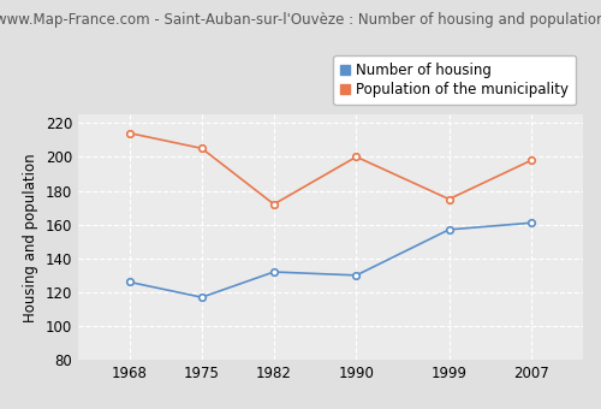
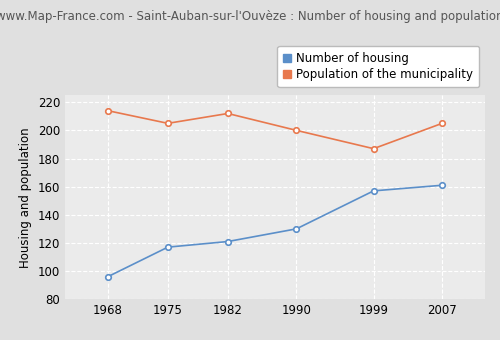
Number of housing/1968: 126 -> 96
Number of housing/1982: 132 -> 121
Population of the municipality/1982: 172 -> 212
Population of the municipality/1999: 175 -> 187
Population of the municipality/2007: 198 -> 205
